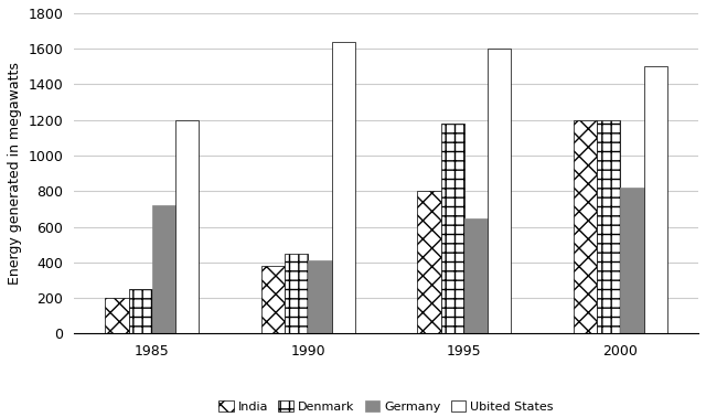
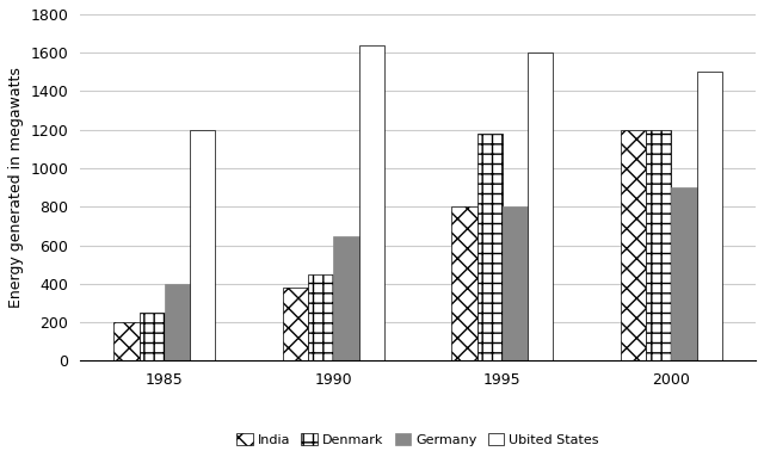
Germany/1985: 720 -> 400
Germany/1990: 410 -> 650
Germany/1995: 650 -> 800
Germany/2000: 820 -> 900
